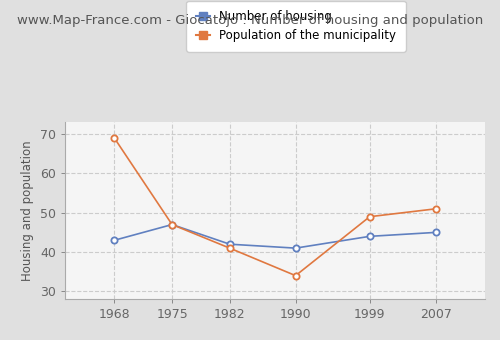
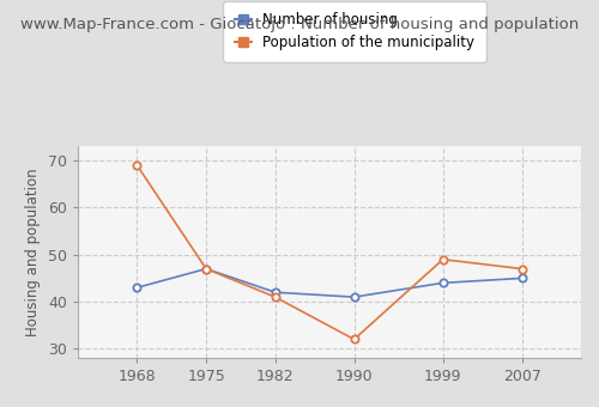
Population of the municipality/1990: 34 -> 32
Population of the municipality/2007: 51 -> 47
